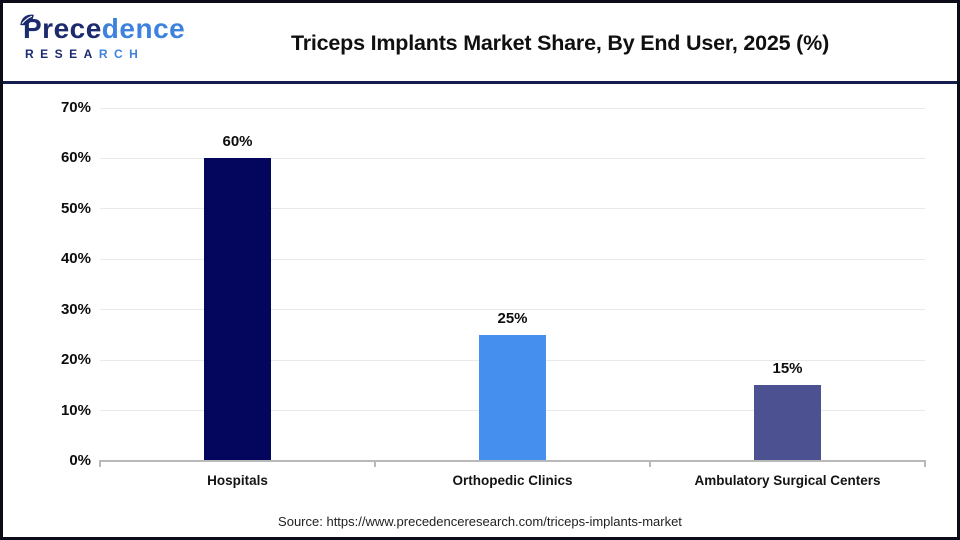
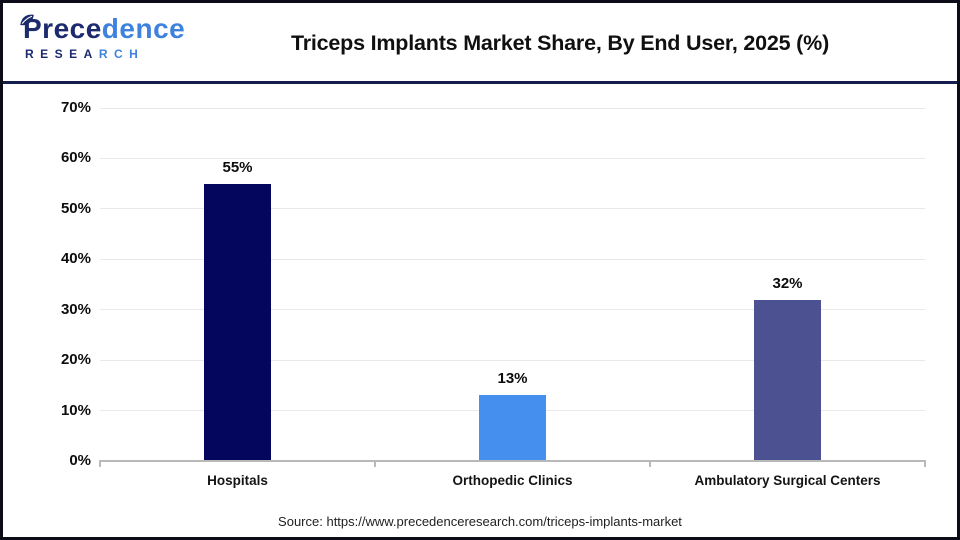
Hospitals: 60% -> 55%
Orthopedic Clinics: 25% -> 13%
Ambulatory Surgical Centers: 15% -> 32%
